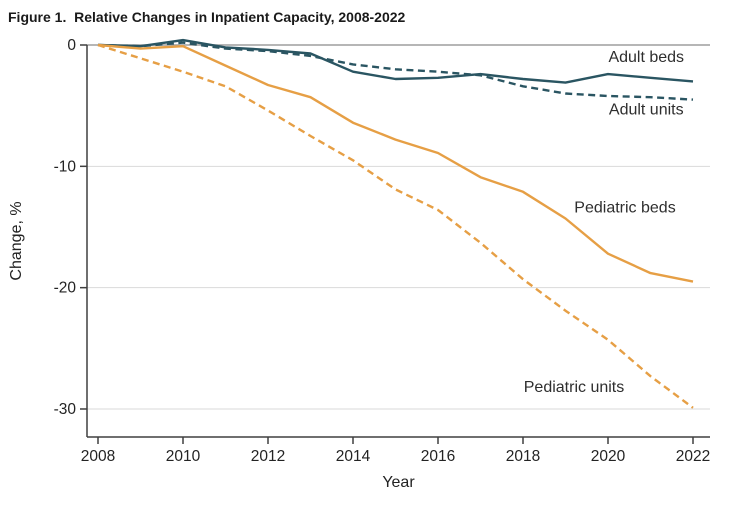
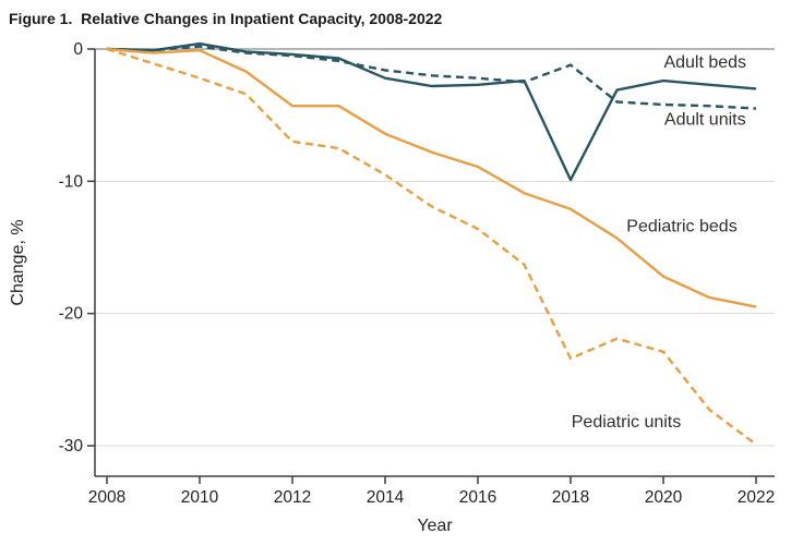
Pediatric beds/2012: -3.3 -> -4.3
Pediatric units/2012: -5.4 -> -7.0
Adult beds/2018: -2.8 -> -9.9
Adult units/2018: -3.4 -> -1.2
Pediatric units/2018: -19.3 -> -23.4
Pediatric units/2020: -24.3 -> -22.9
